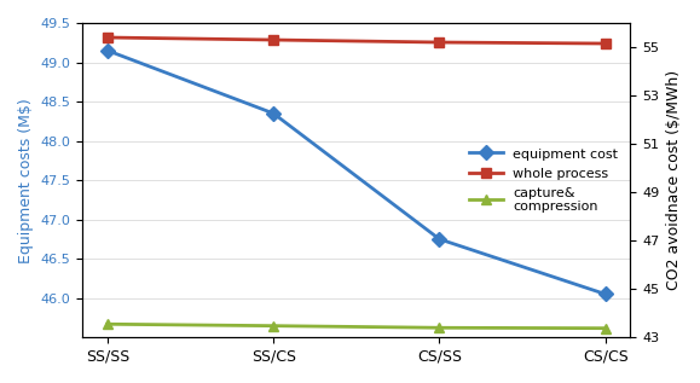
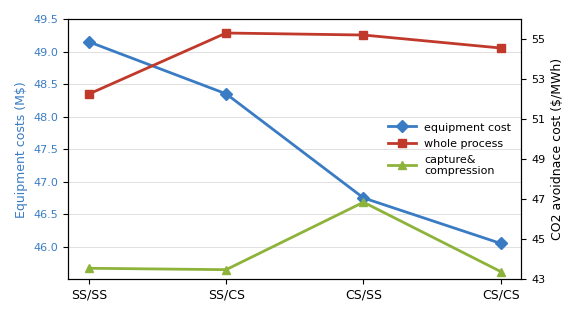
whole process/SS/SS: 55.40 -> 52.25
capture& compression/CS/SS: 43.40 -> 46.85
whole process/CS/CS: 55.15 -> 54.55
